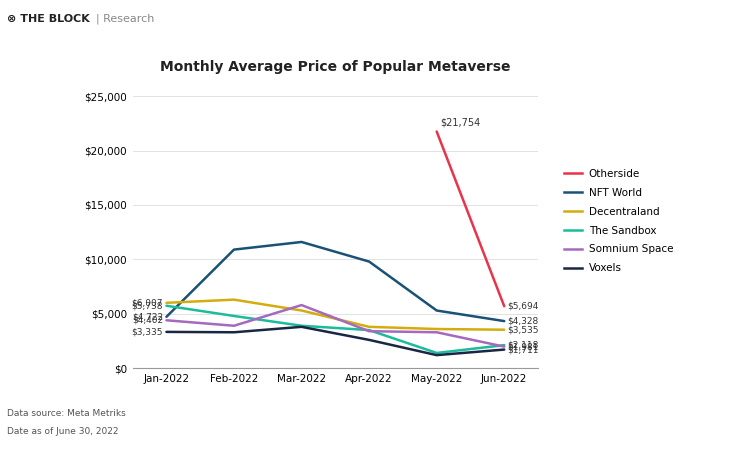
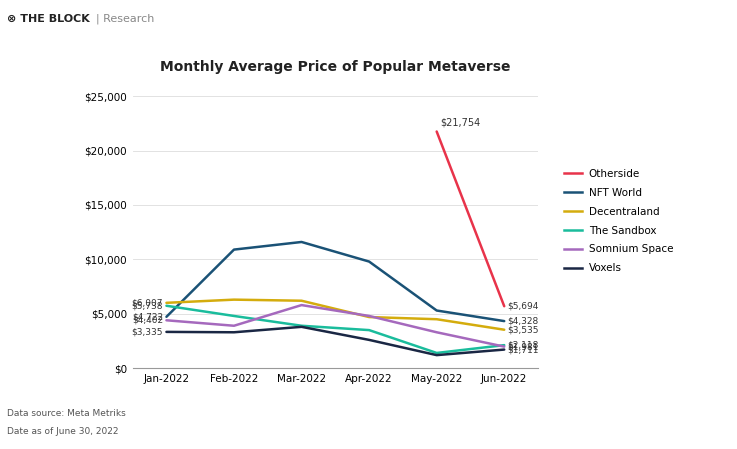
Decentraland/Mar-2022: $5,300 -> $6,200
Decentraland/Apr-2022: $3,800 -> $4,700
Somnium Space/Apr-2022: $3,400 -> $4,800
Decentraland/May-2022: $3,600 -> $4,500
